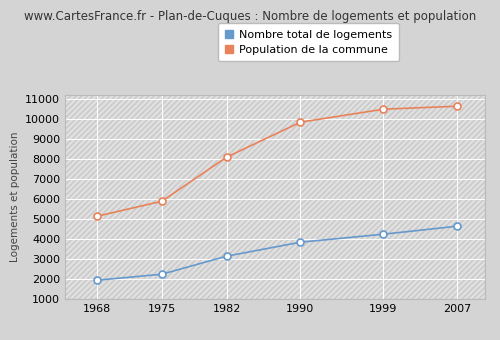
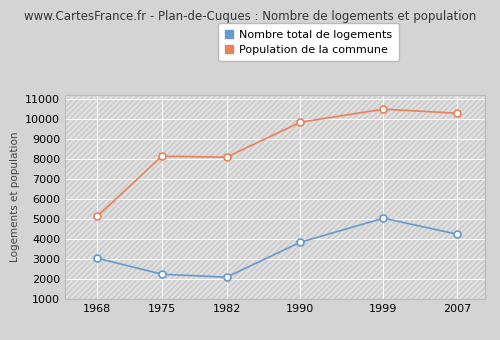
Nombre total de logements/1968: 1950 -> 3050
Population de la commune/1975: 5900 -> 8150
Nombre total de logements/1982: 3150 -> 2100
Nombre total de logements/1999: 4250 -> 5050
Nombre total de logements/2007: 4650 -> 4250
Population de la commune/2007: 10650 -> 10300
